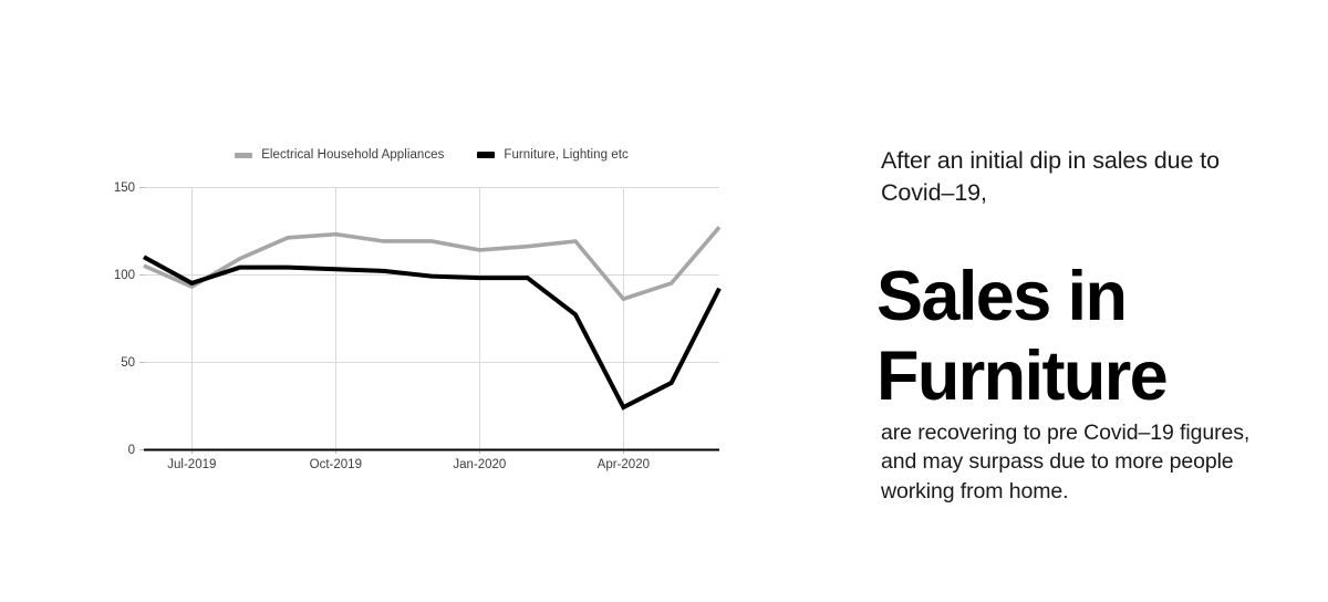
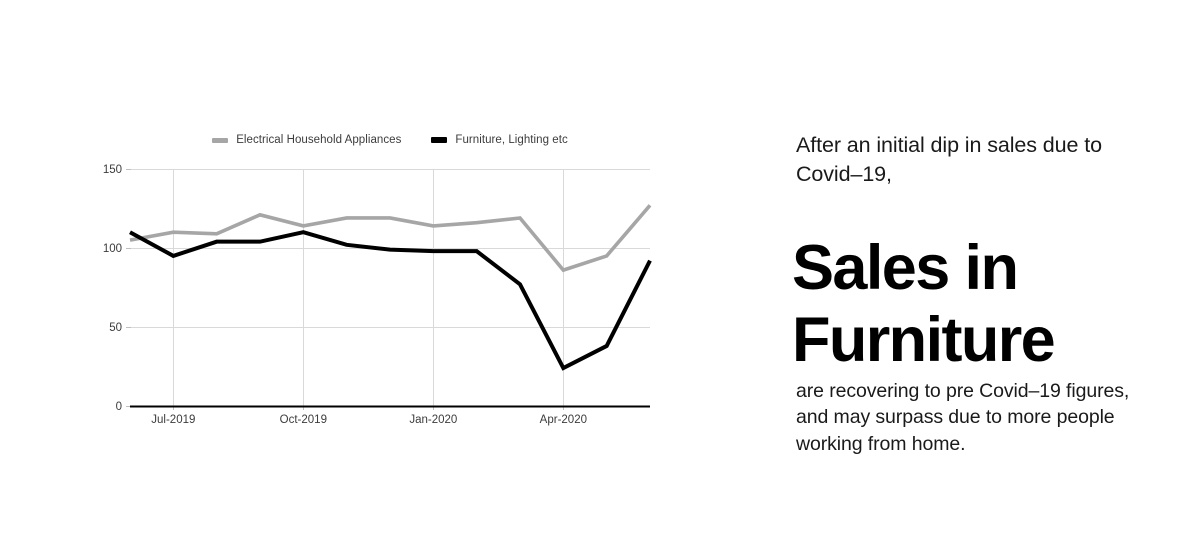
Electrical Household Appliances/Jul-2019: 93 -> 110
Electrical Household Appliances/Oct-2019: 123 -> 114
Furniture, Lighting etc/Oct-2019: 103 -> 110
